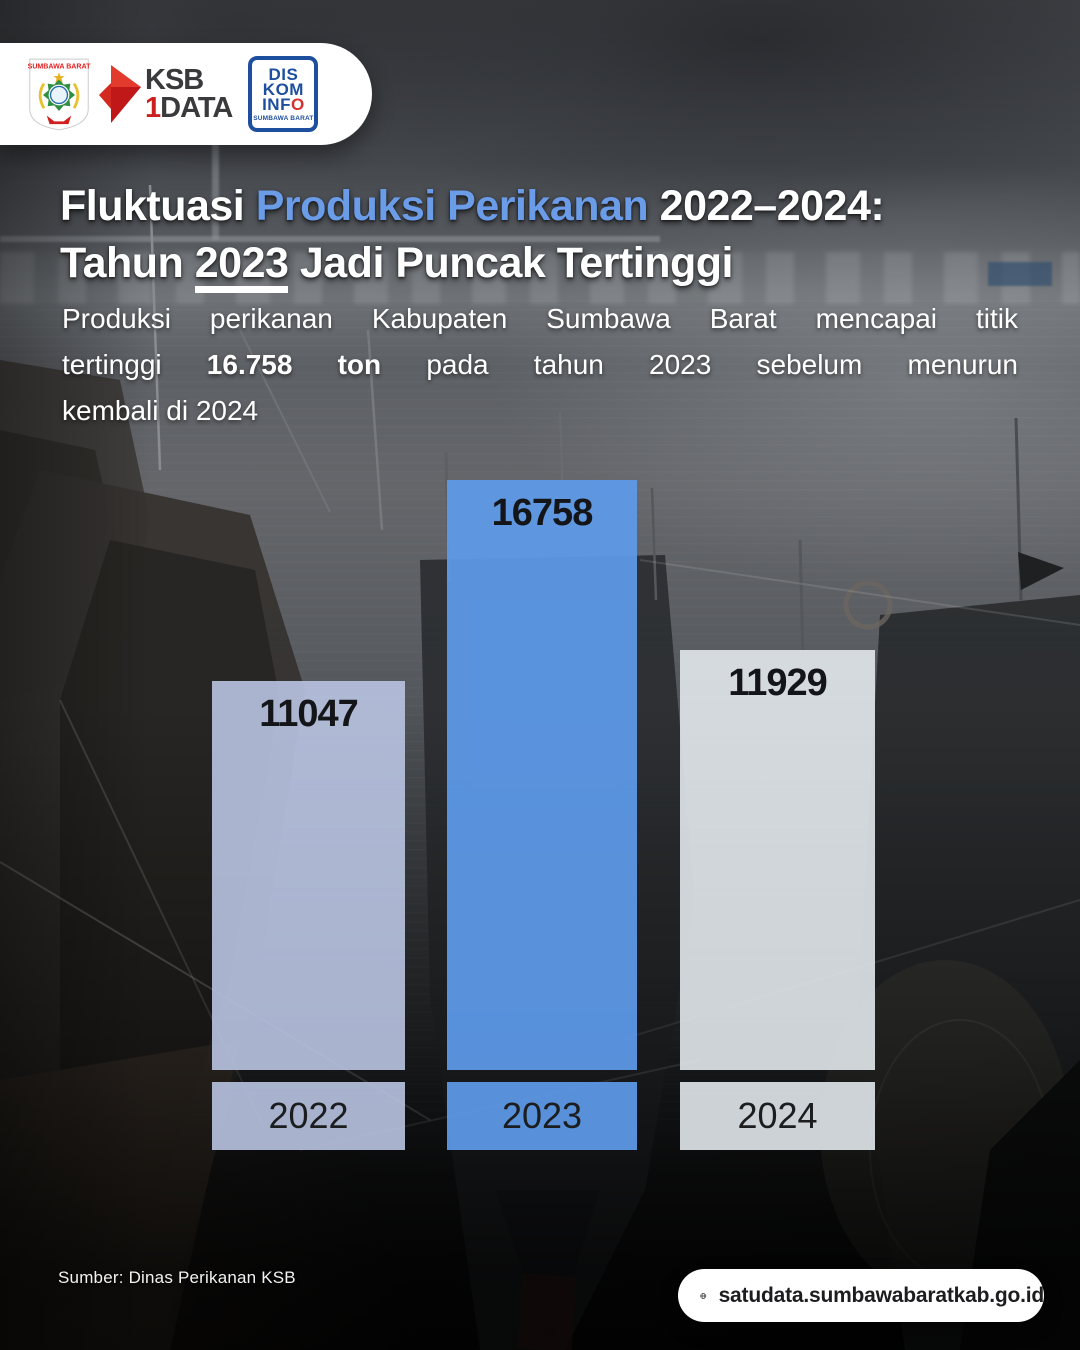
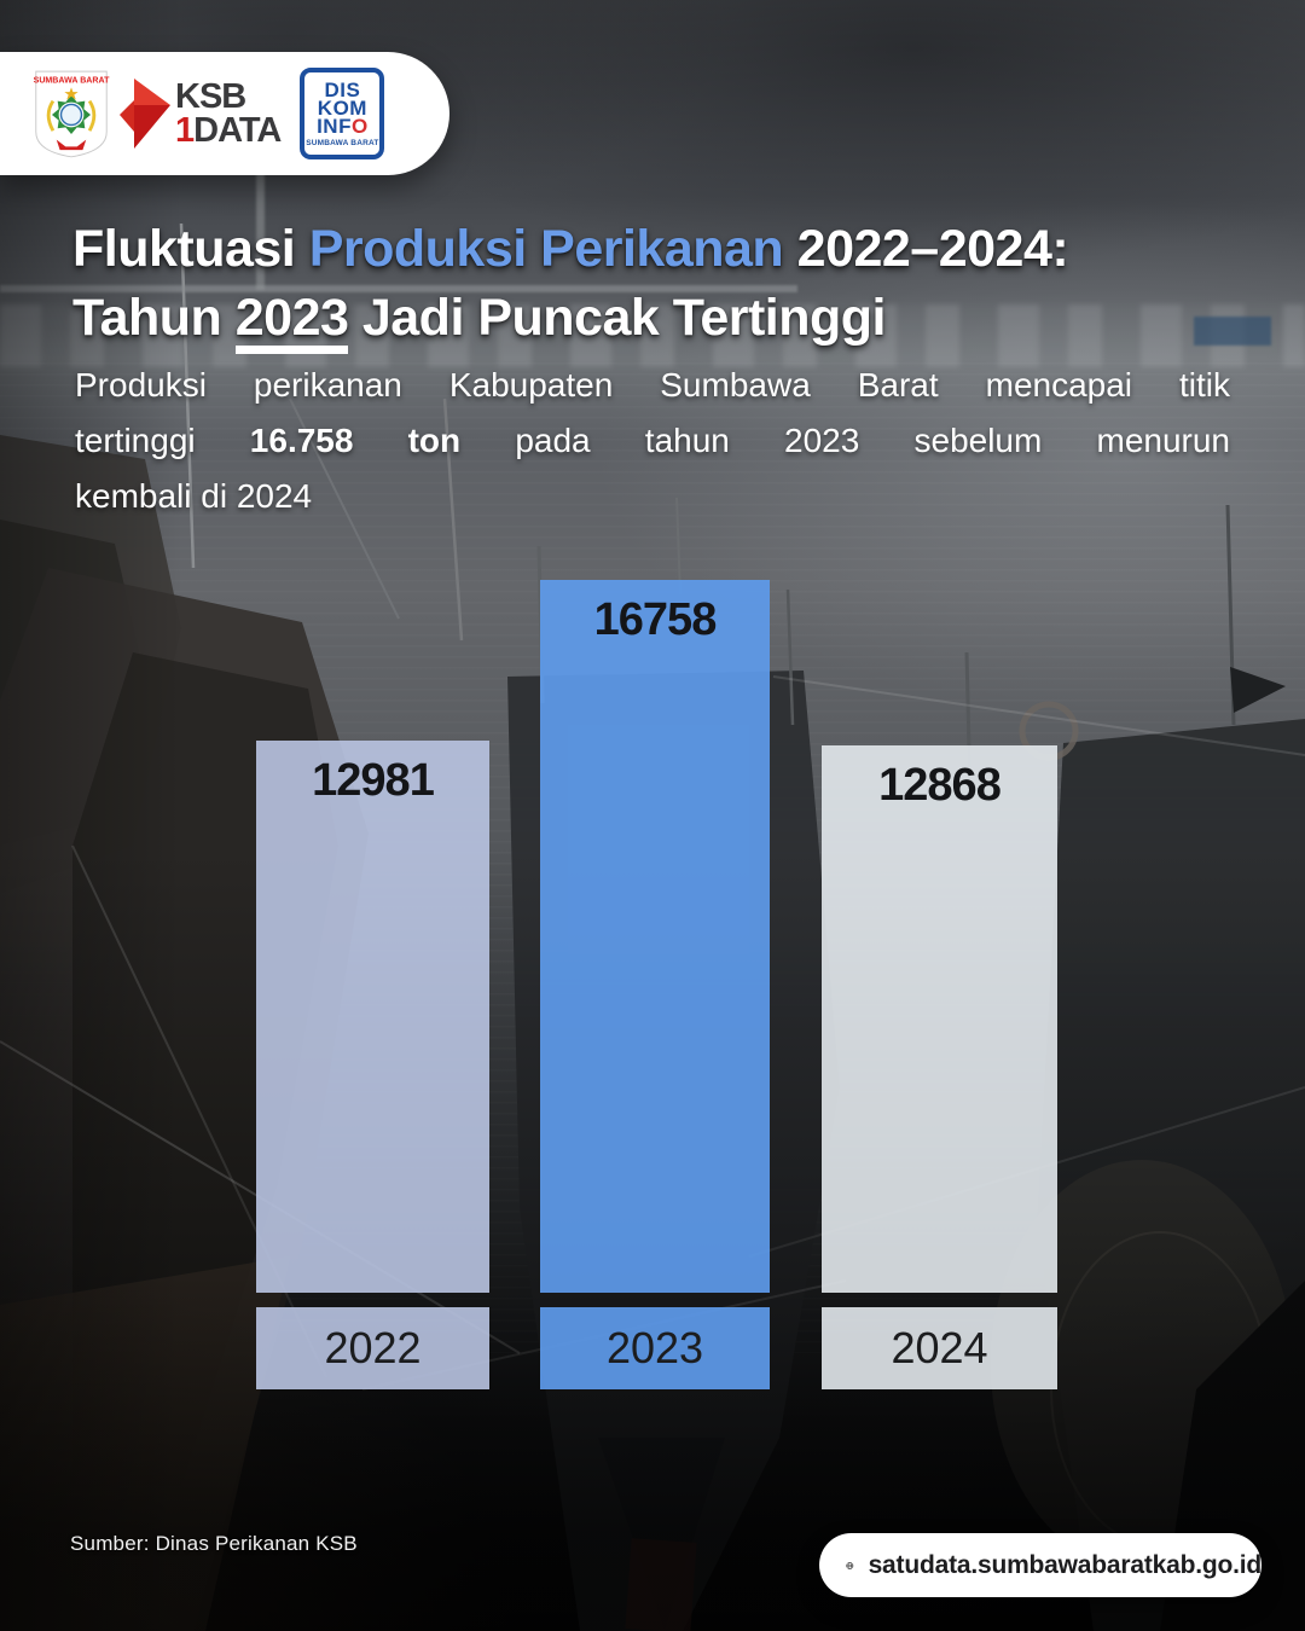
2022: 11047 -> 12981
2024: 11929 -> 12868
